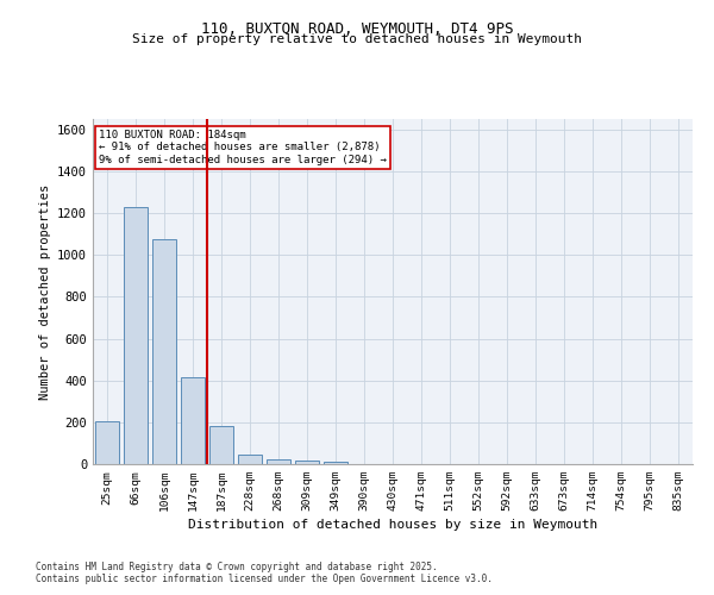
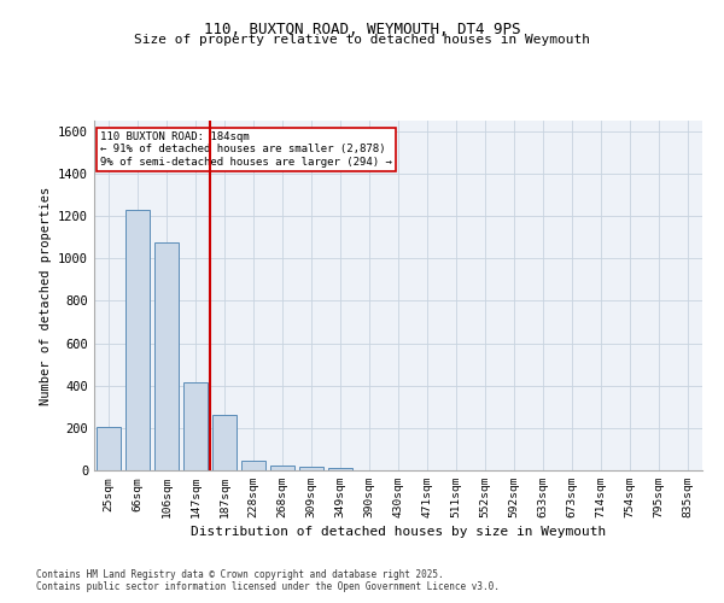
187sqm: 180 -> 260
